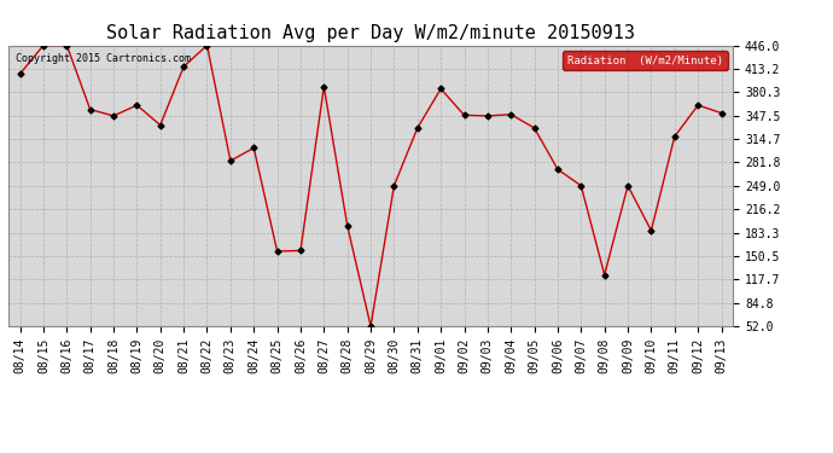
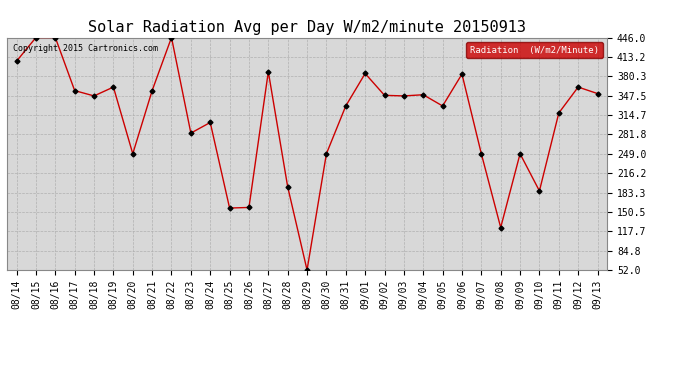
08/20: 334 -> 249
08/21: 416 -> 356
09/06: 272 -> 384
